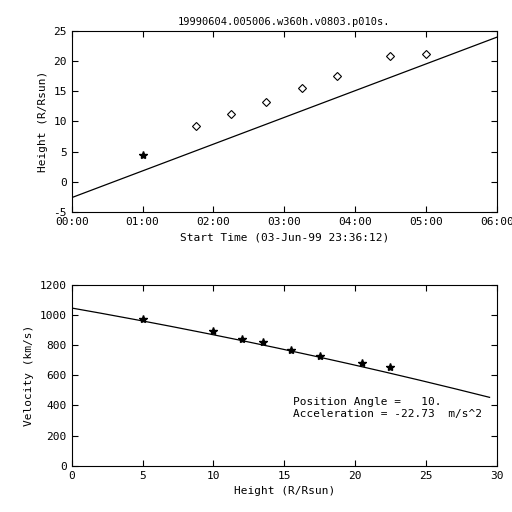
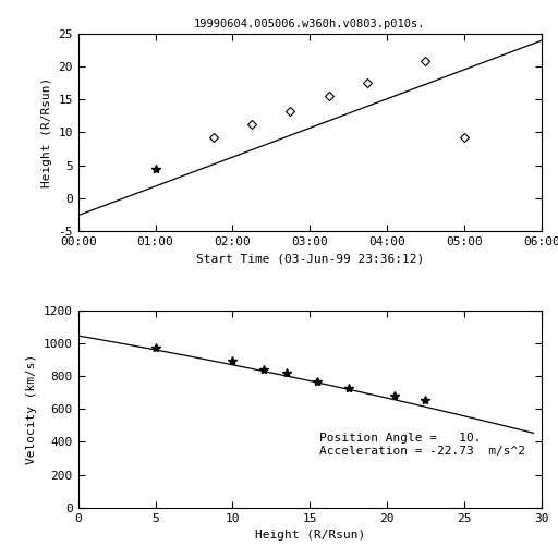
19990604.005006.w360h.v0803.p010s./05:00: 21.2 -> 9.2
